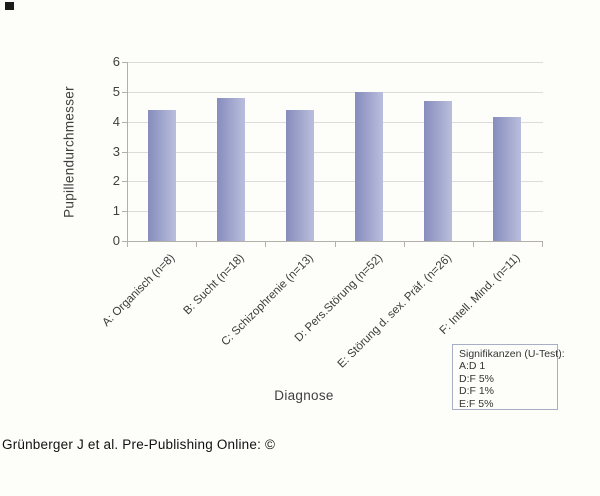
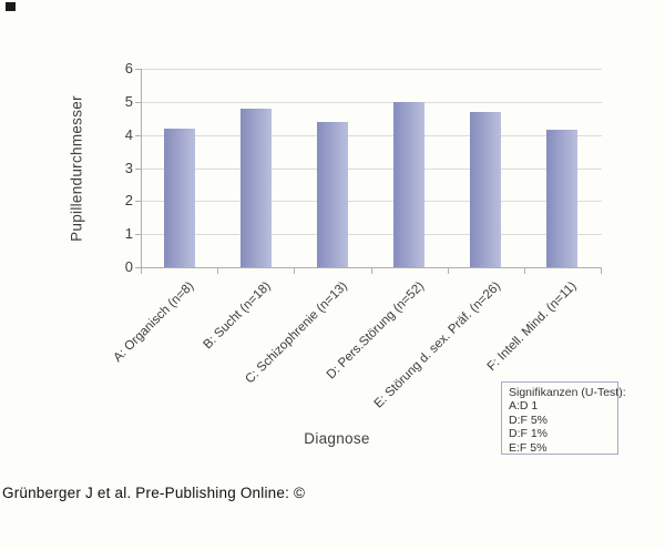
A: Organisch (n=8): 4.4 -> 4.2
